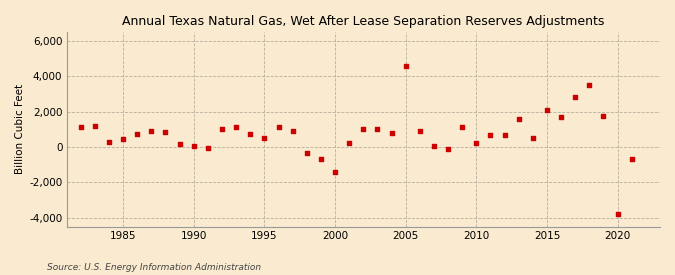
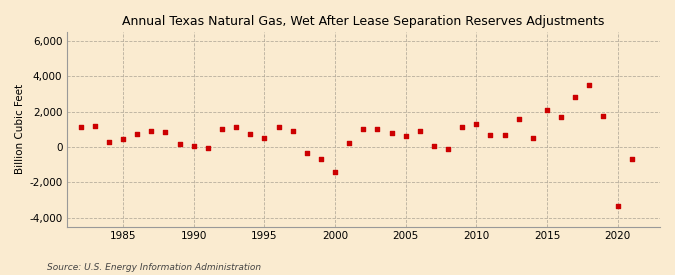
2005: 4,600 -> 600
2010: 200 -> 1,300
2020: -3,800 -> -3,400
